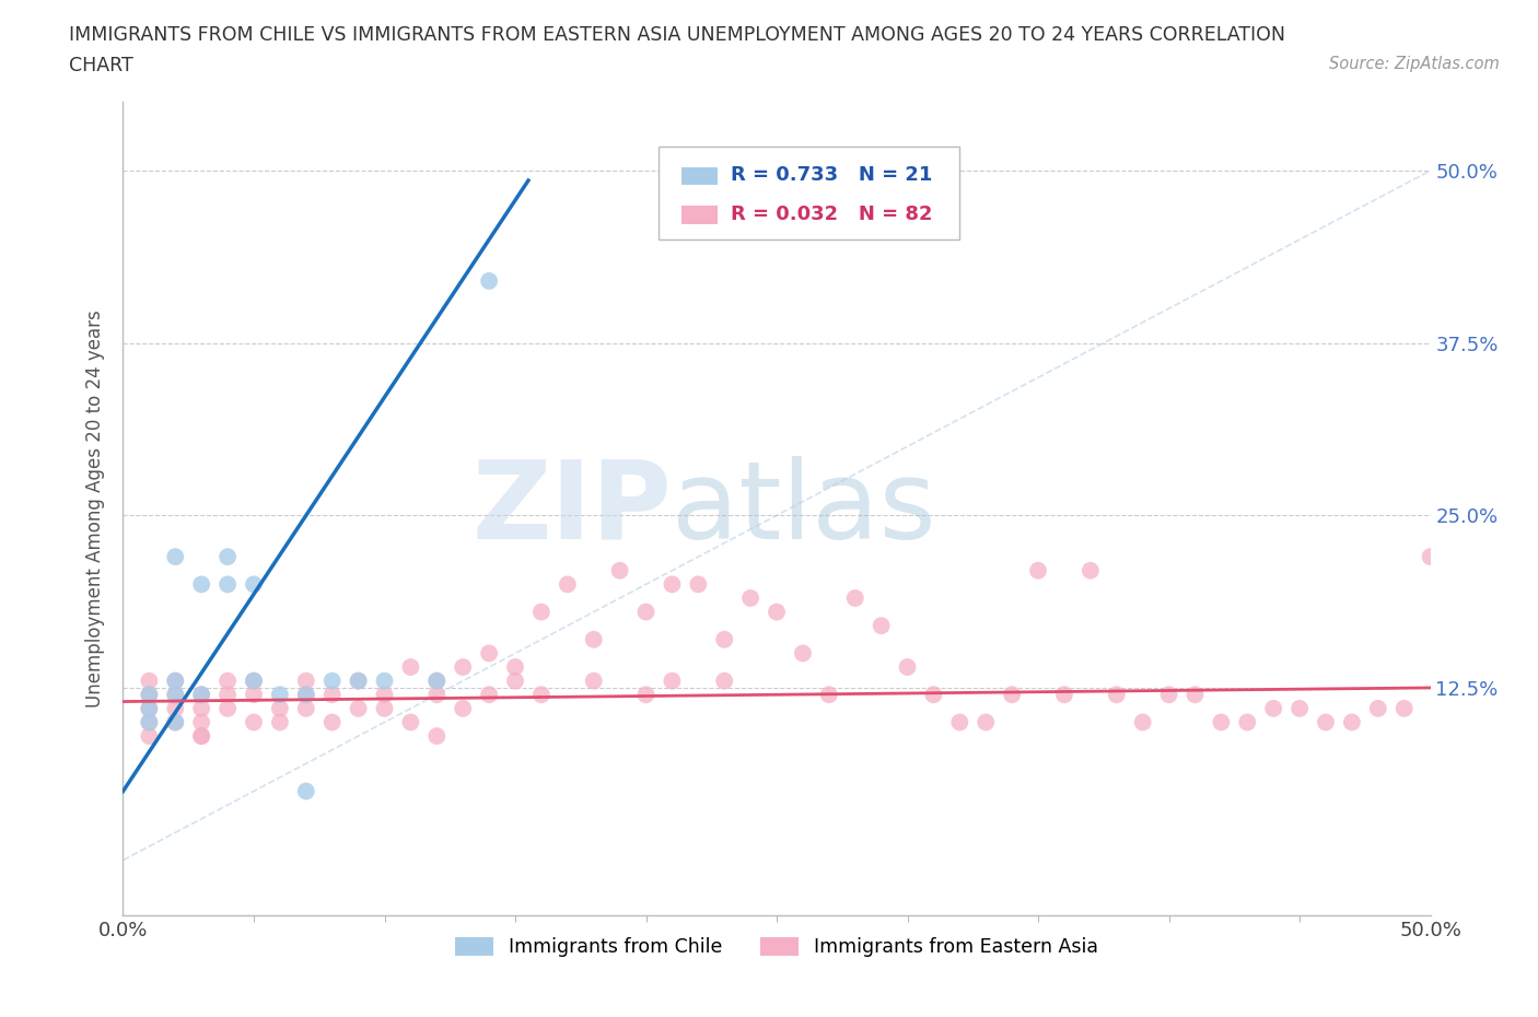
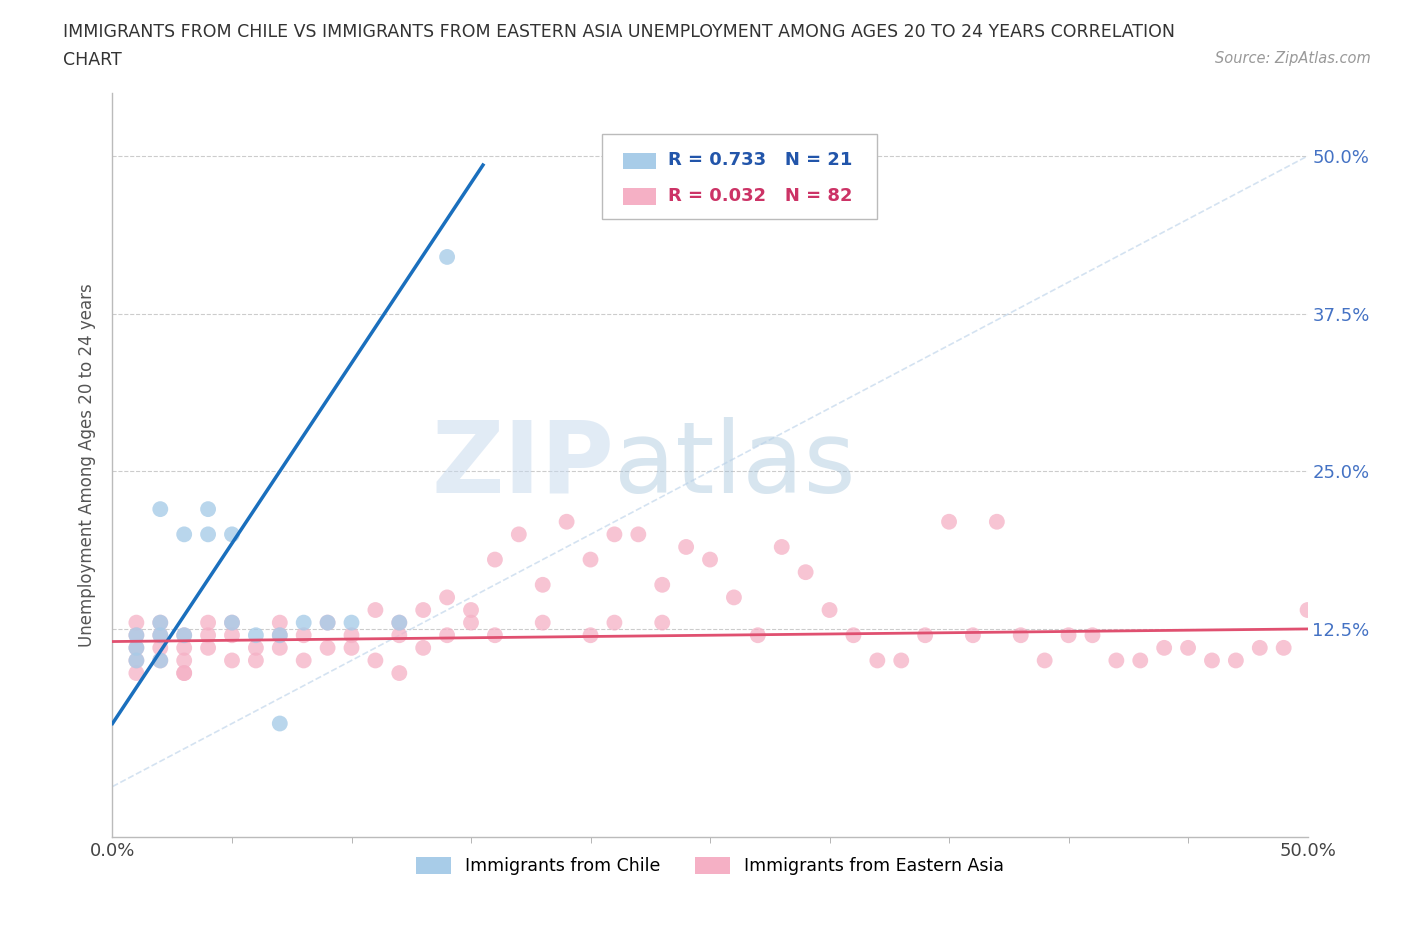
Immigrants from Eastern Asia/50.0%: 22% -> 14%
